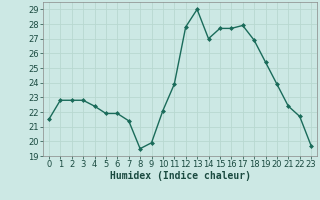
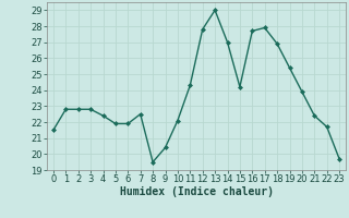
7: 21.4 -> 22.5
9: 19.9 -> 20.4
11: 23.9 -> 24.3
15: 27.7 -> 24.2
